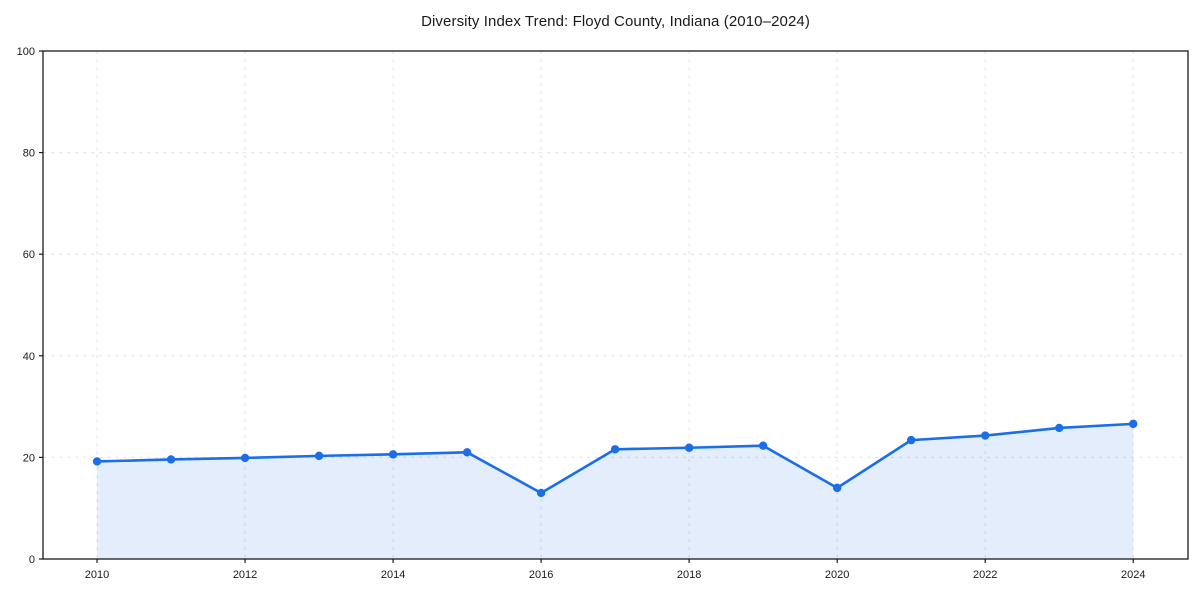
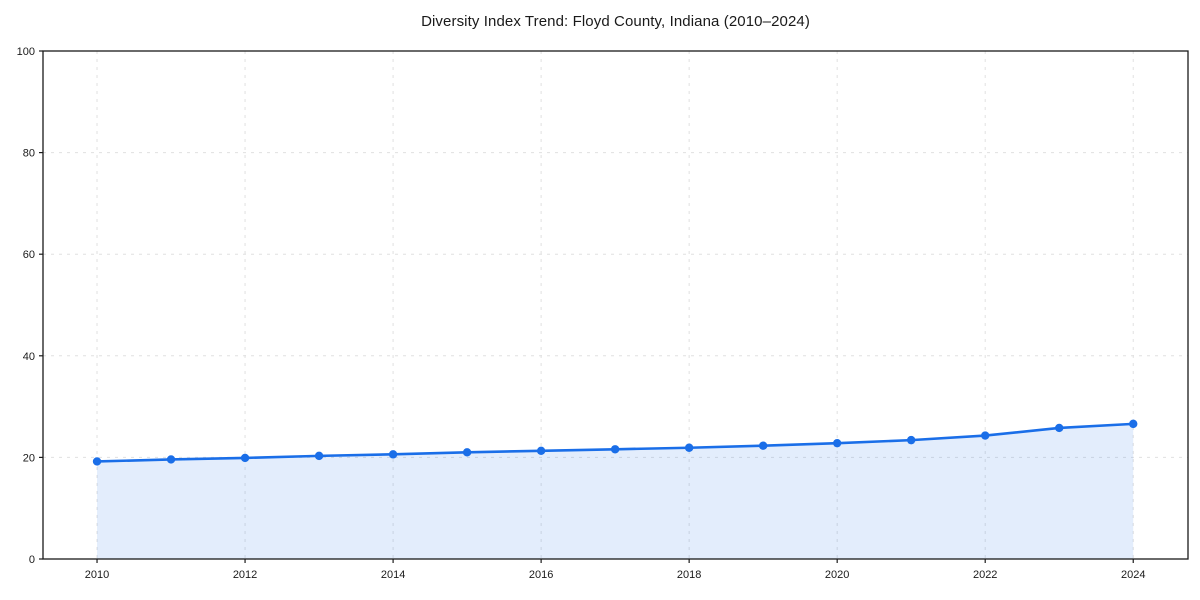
2016: 13 -> 21
2020: 14 -> 23
